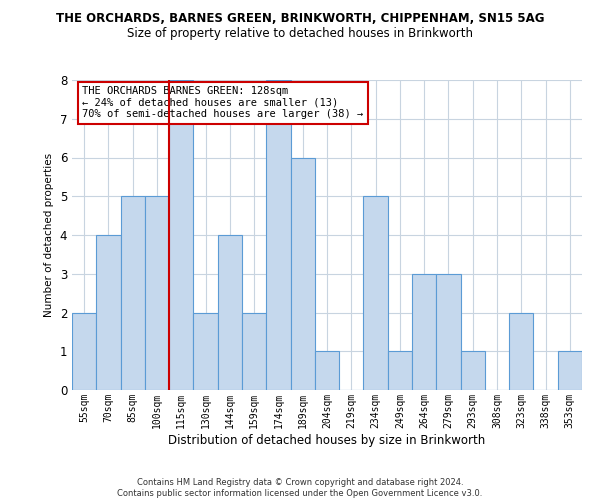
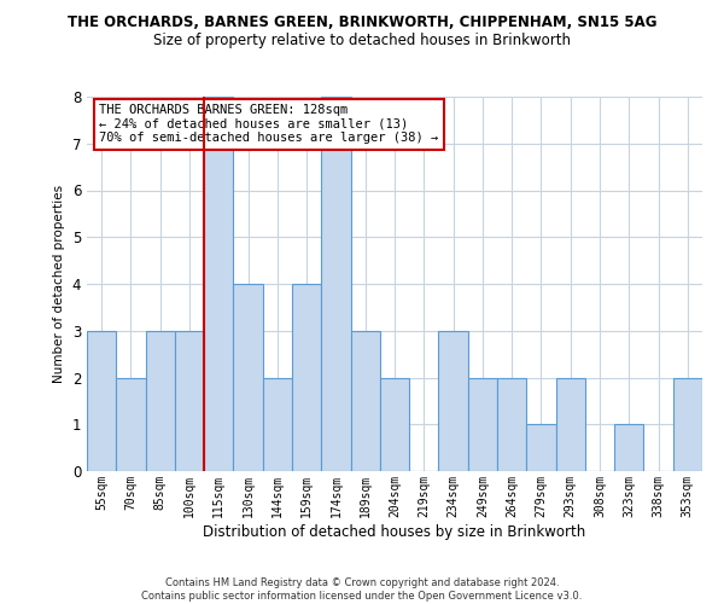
55sqm: 2 -> 3
70sqm: 4 -> 2
85sqm: 5 -> 3
100sqm: 5 -> 3
130sqm: 2 -> 4
144sqm: 4 -> 2
159sqm: 2 -> 4
189sqm: 6 -> 3
204sqm: 1 -> 2
234sqm: 5 -> 3
249sqm: 1 -> 2
264sqm: 3 -> 2
279sqm: 3 -> 1
293sqm: 1 -> 2
323sqm: 2 -> 1
353sqm: 1 -> 2
